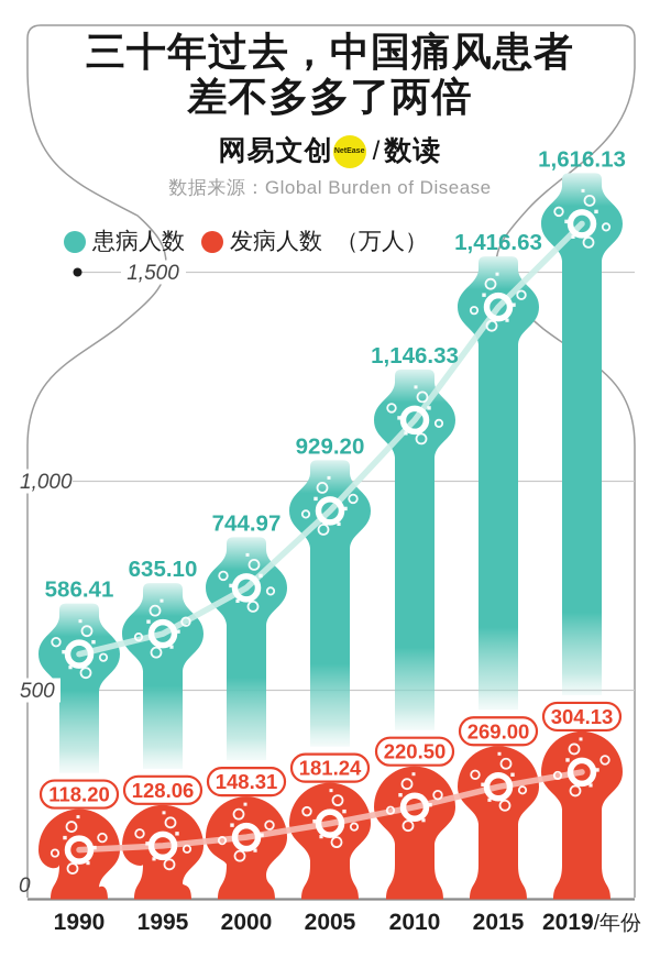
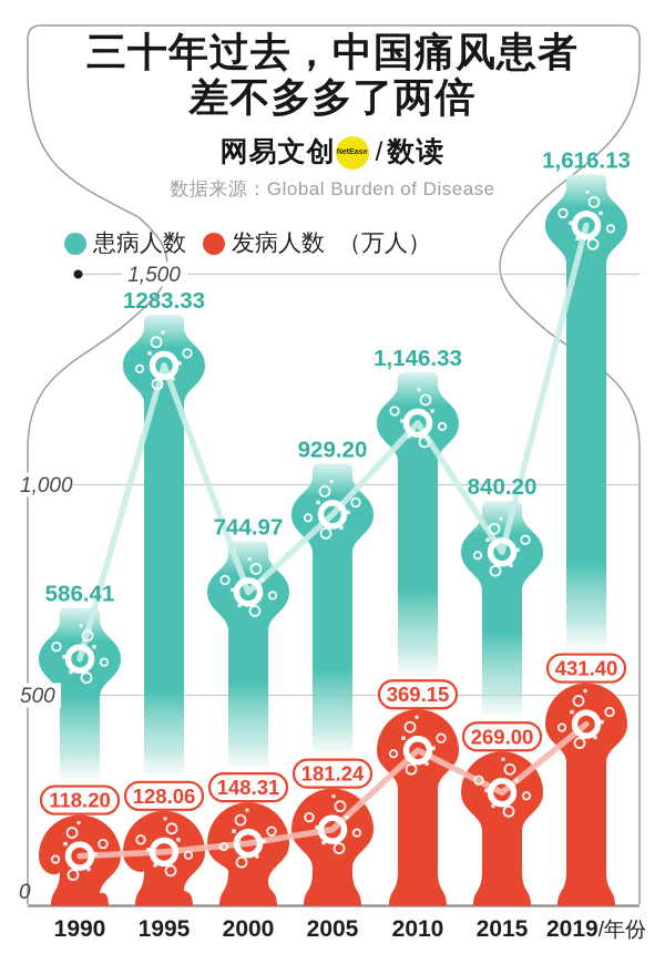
患病人数/1995: 635.10 -> 1283.33
发病人数/2010: 220.50 -> 369.15
患病人数/2015: 1,416.63 -> 840.20
发病人数/2019: 304.13 -> 431.40
